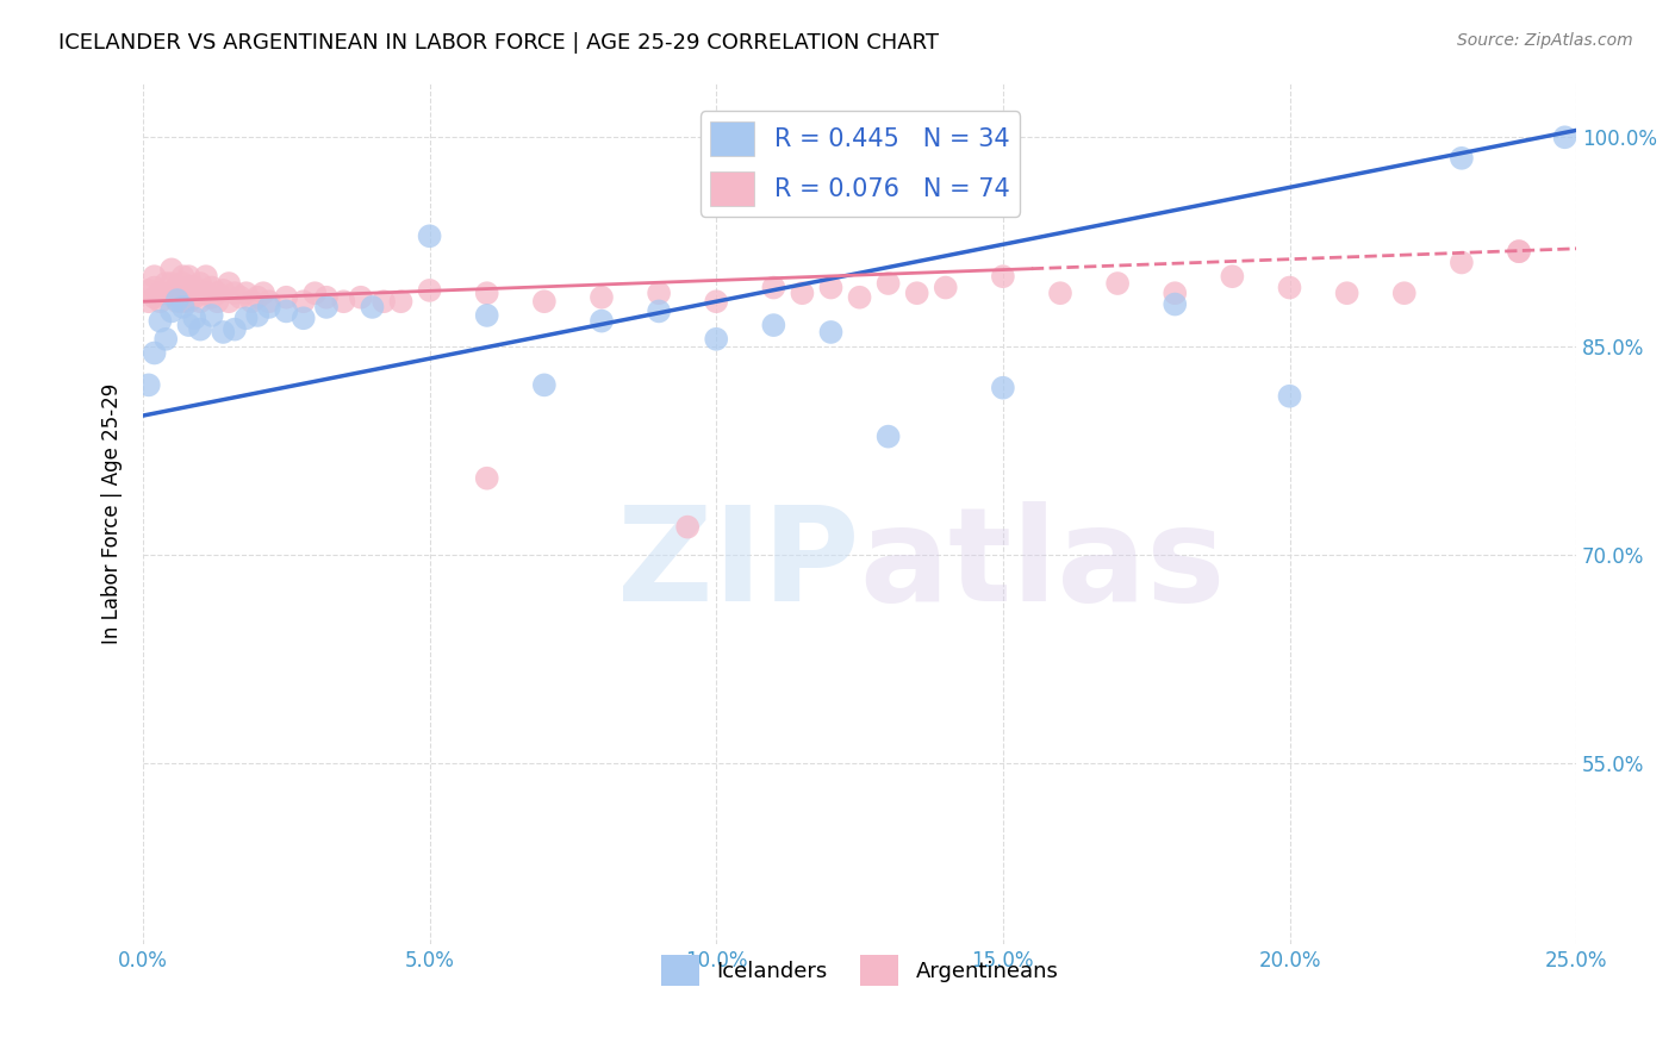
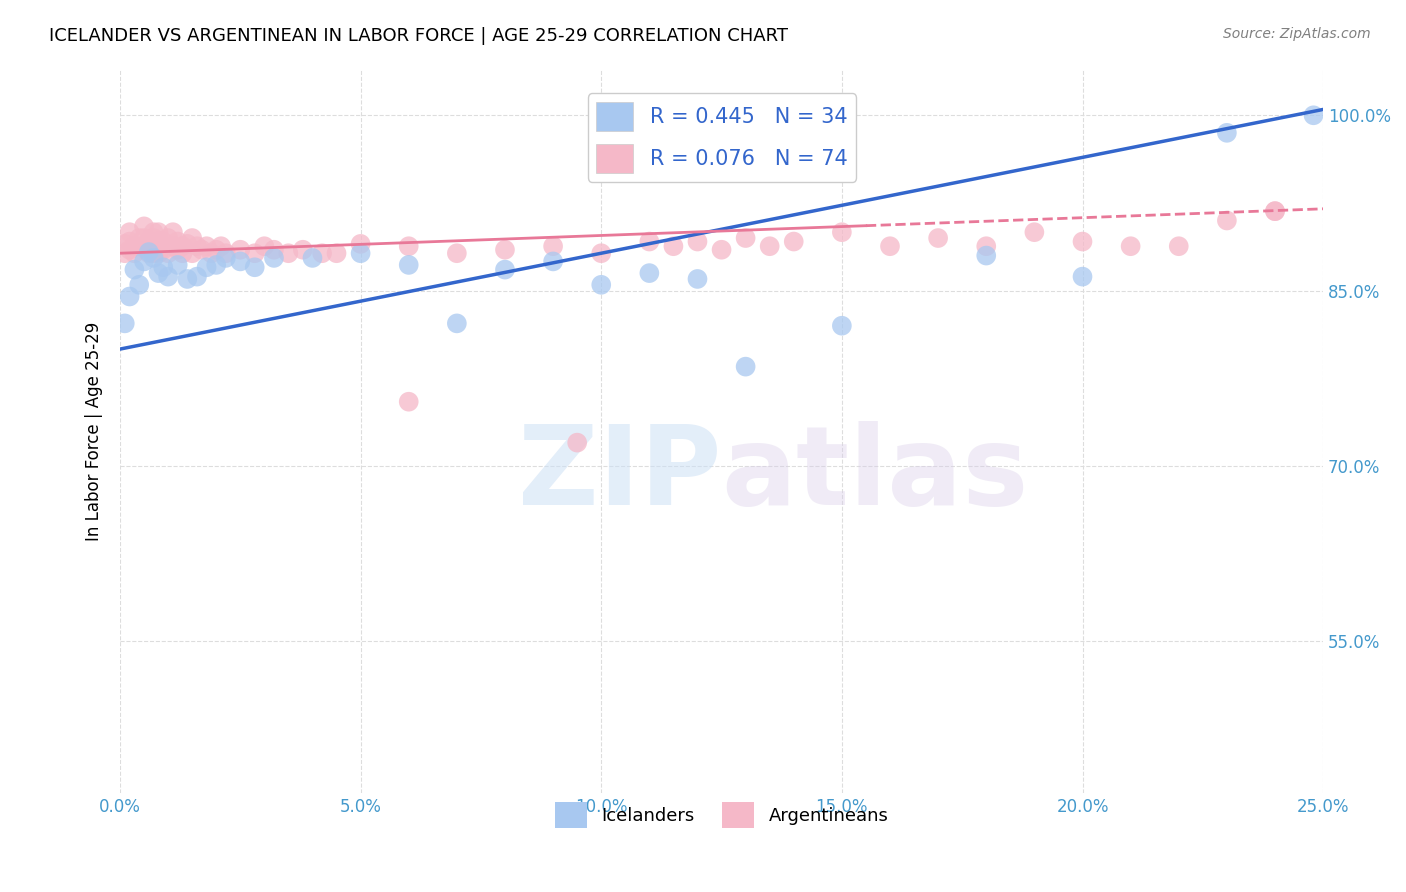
Icelanders/5.0%: 92.9% -> 88.2%
Icelanders/20.0%: 81.4% -> 86.2%
